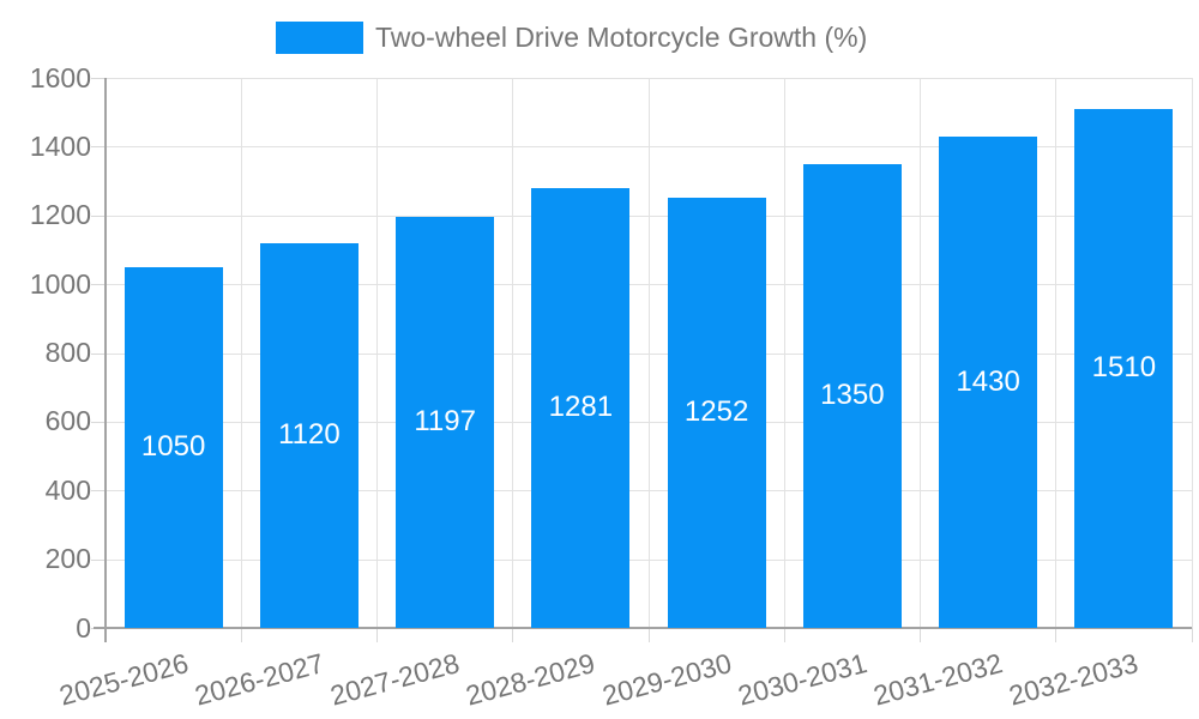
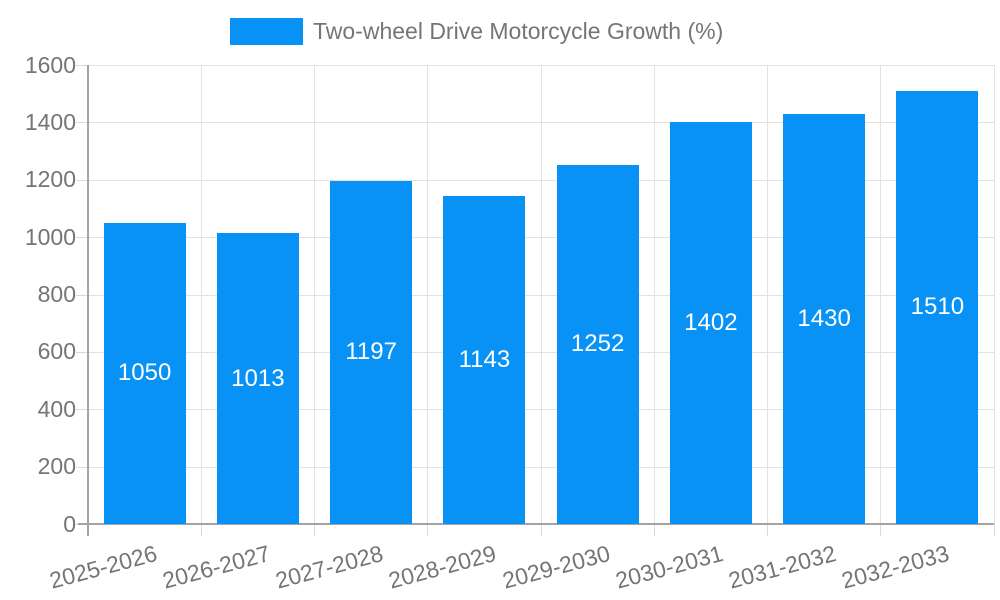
2026-2027: 1120 -> 1013
2028-2029: 1281 -> 1143
2030-2031: 1350 -> 1402
